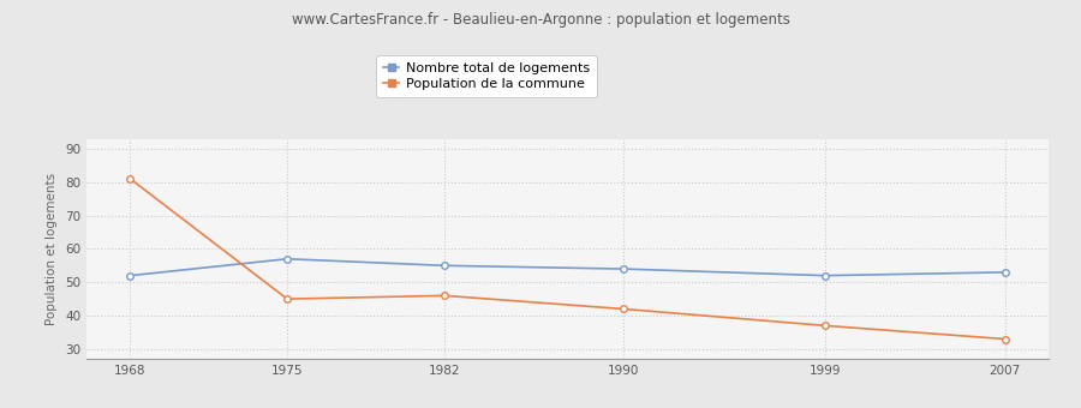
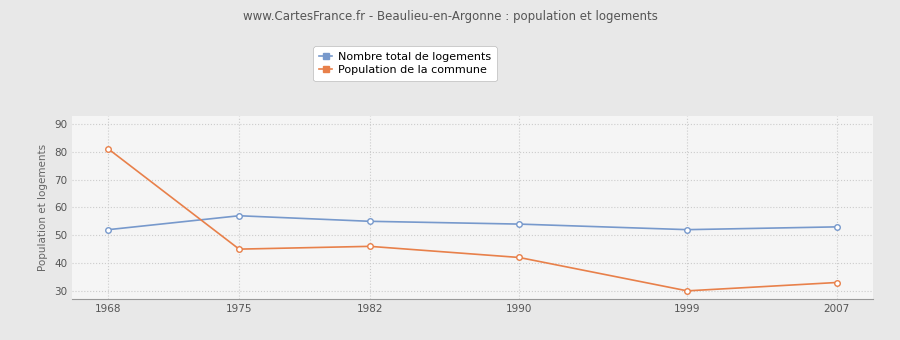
Population de la commune/1999: 37 -> 30
